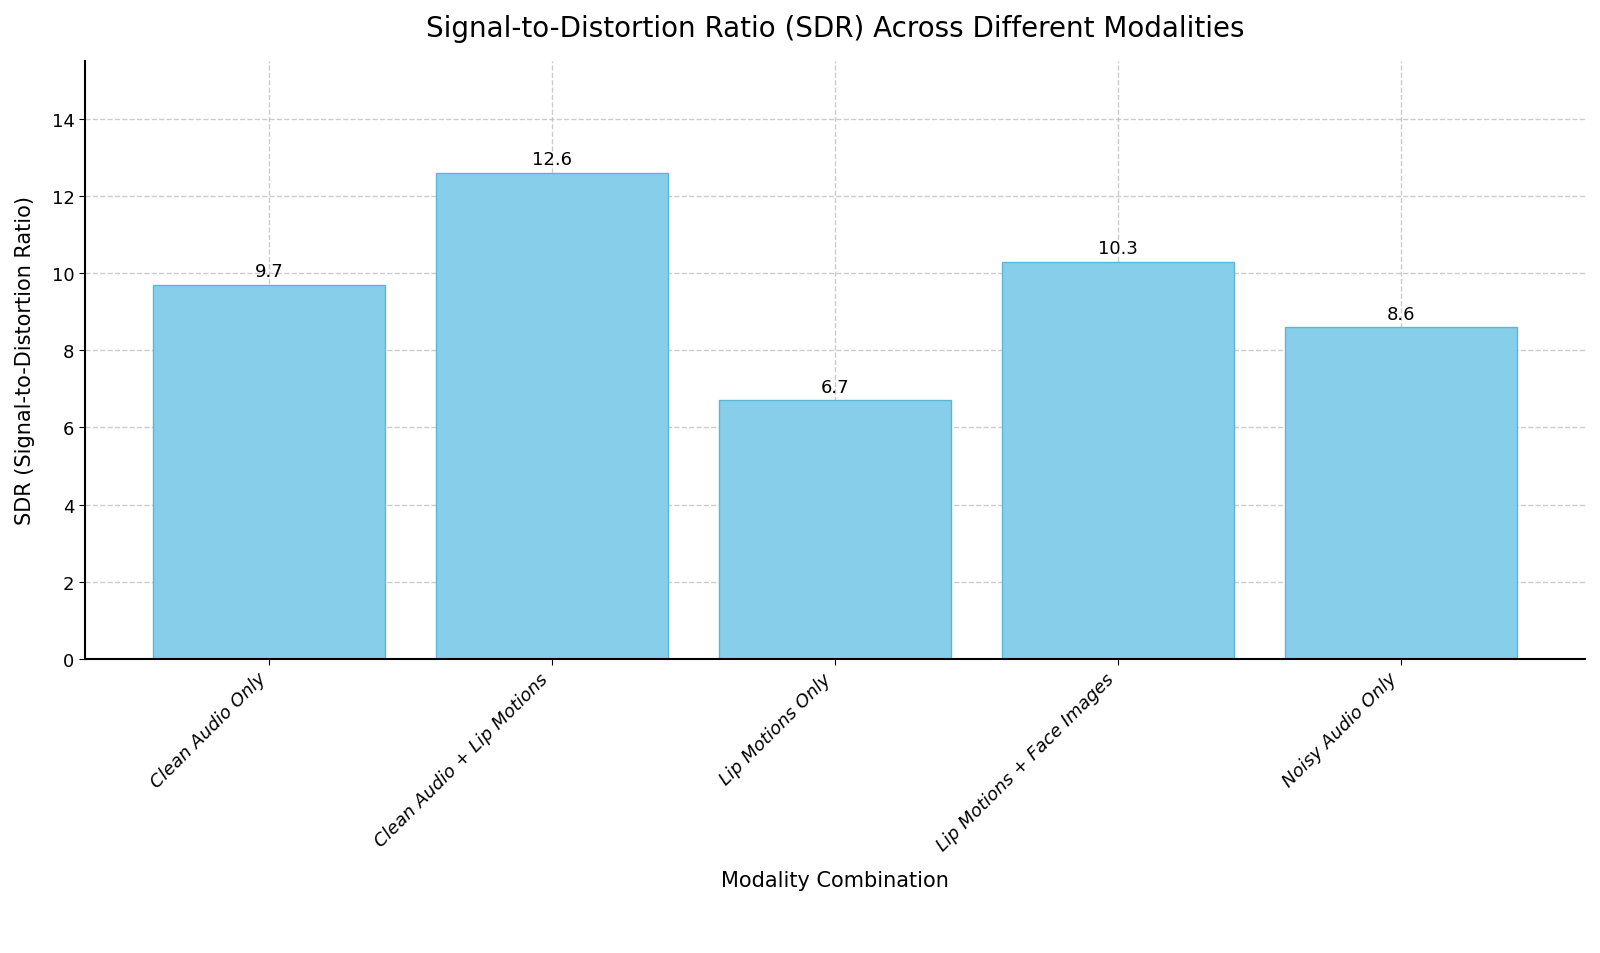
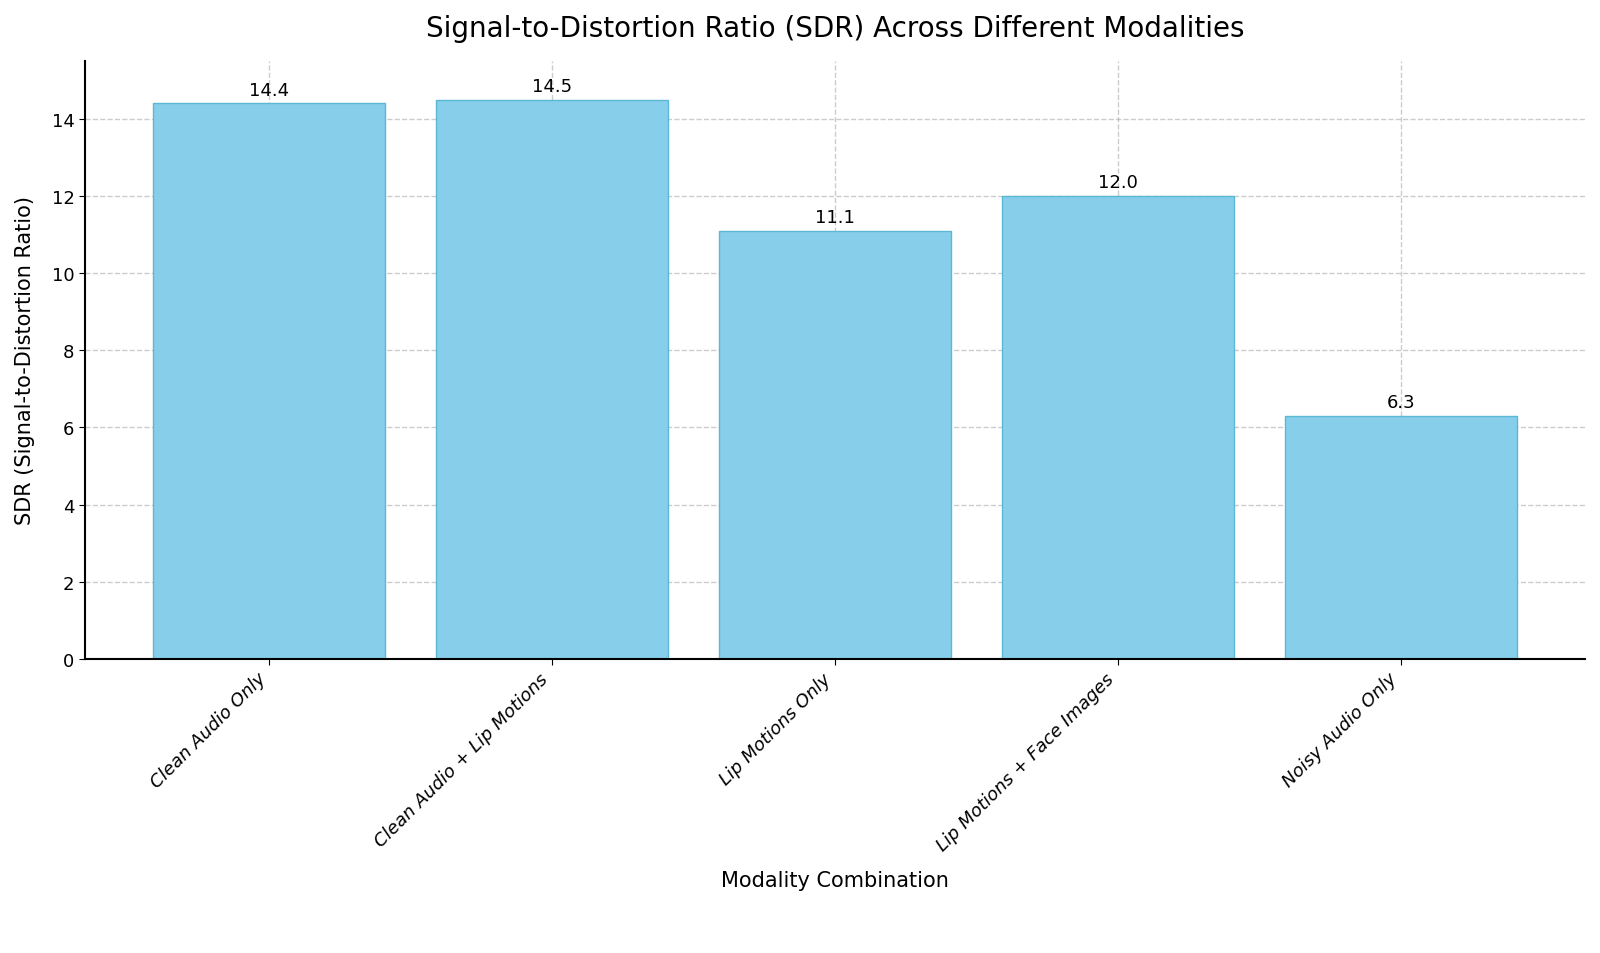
Clean Audio Only: 9.7 -> 14.4
Clean Audio + Lip Motions: 12.6 -> 14.5
Lip Motions Only: 6.7 -> 11.1
Lip Motions + Face Images: 10.3 -> 12.0
Noisy Audio Only: 8.6 -> 6.3
